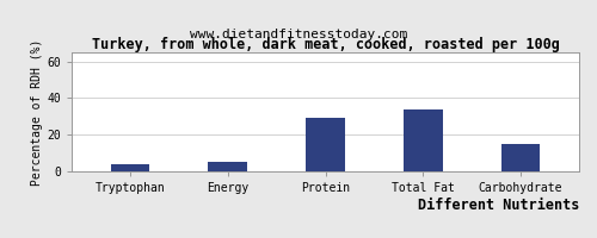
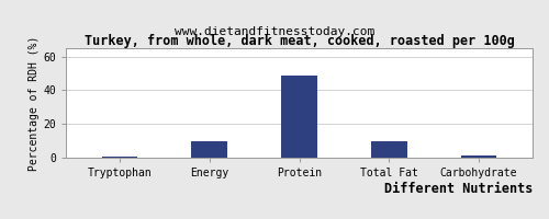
Tryptophan: 4 -> 0
Energy: 5 -> 10
Protein: 29 -> 49
Total Fat: 34 -> 10
Carbohydrate: 15 -> 1
